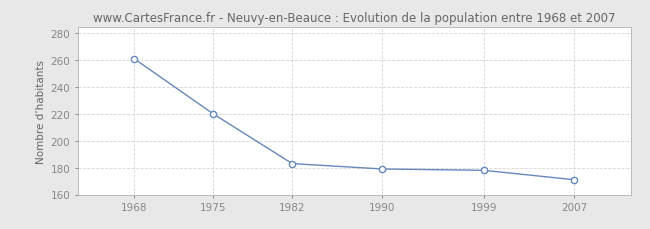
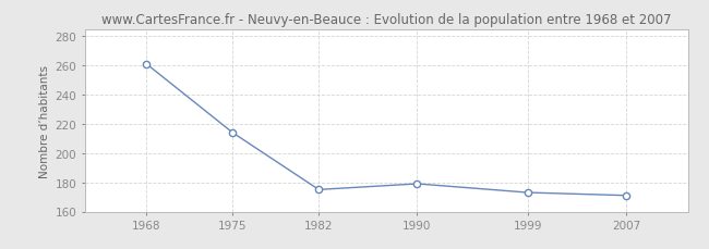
1975: 220 -> 214
1982: 183 -> 175
1999: 178 -> 173
